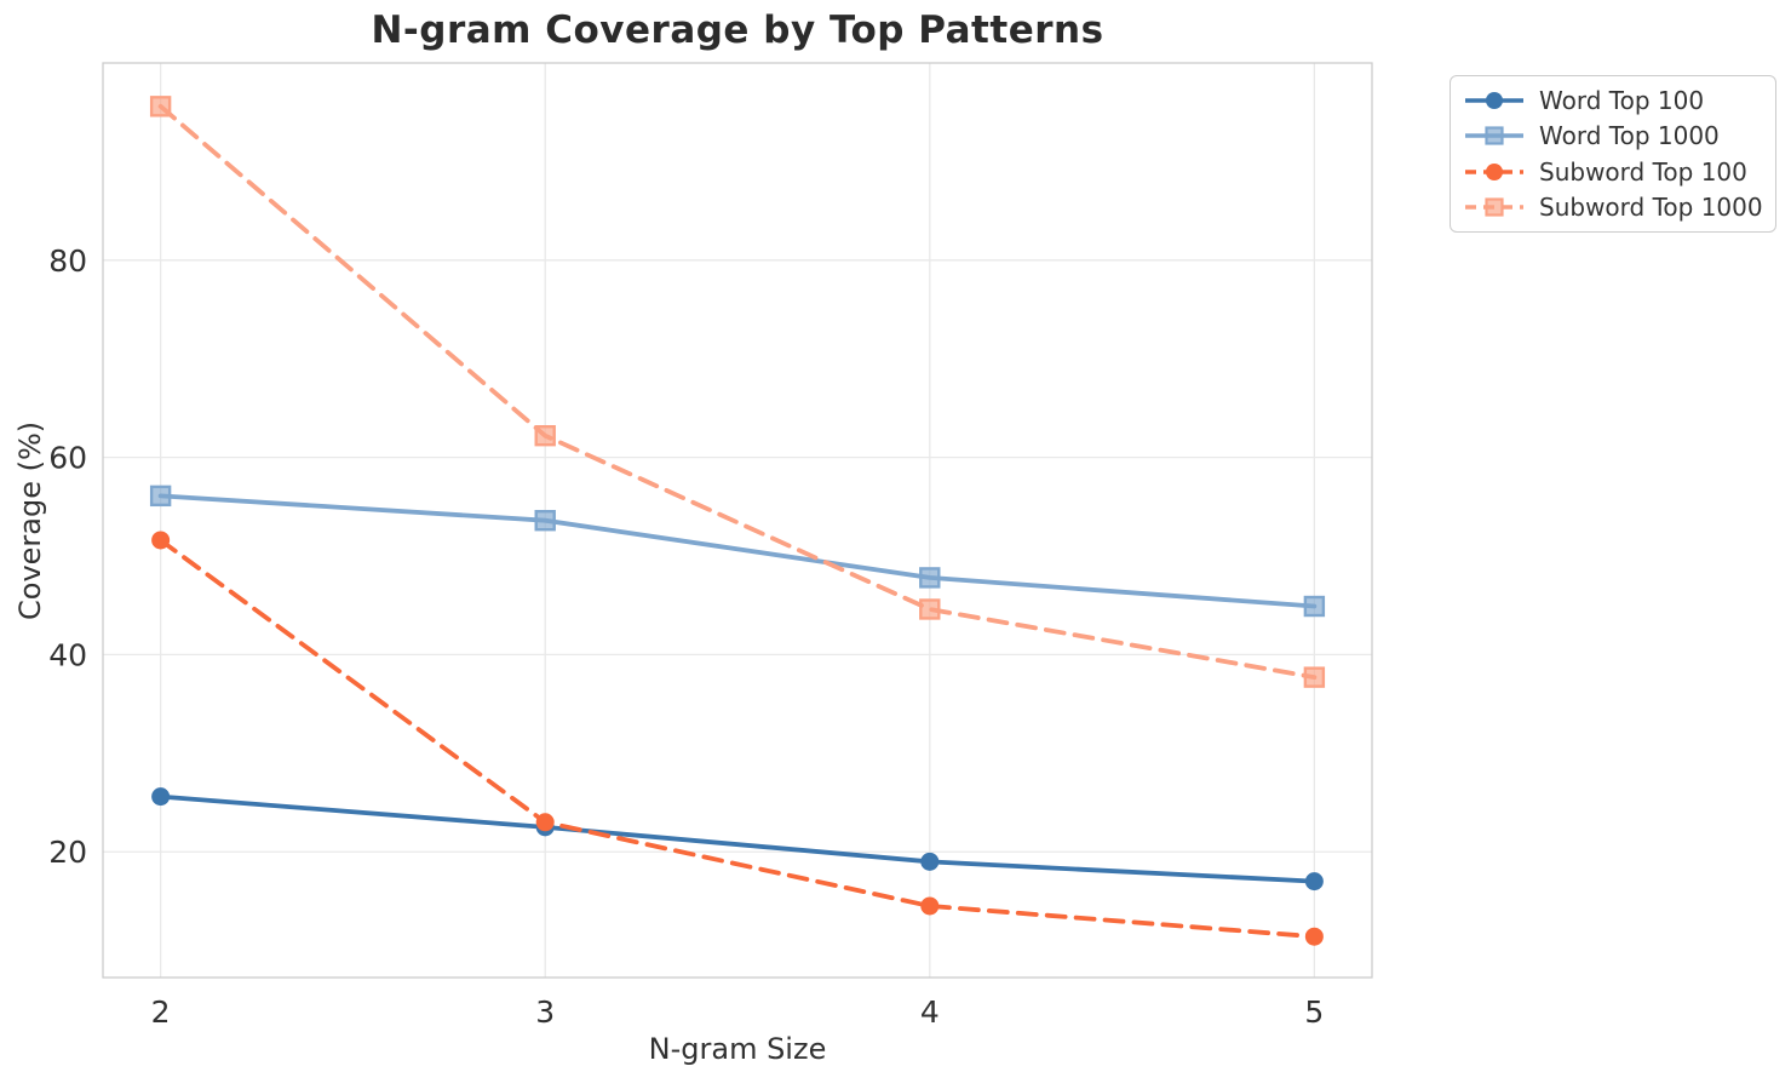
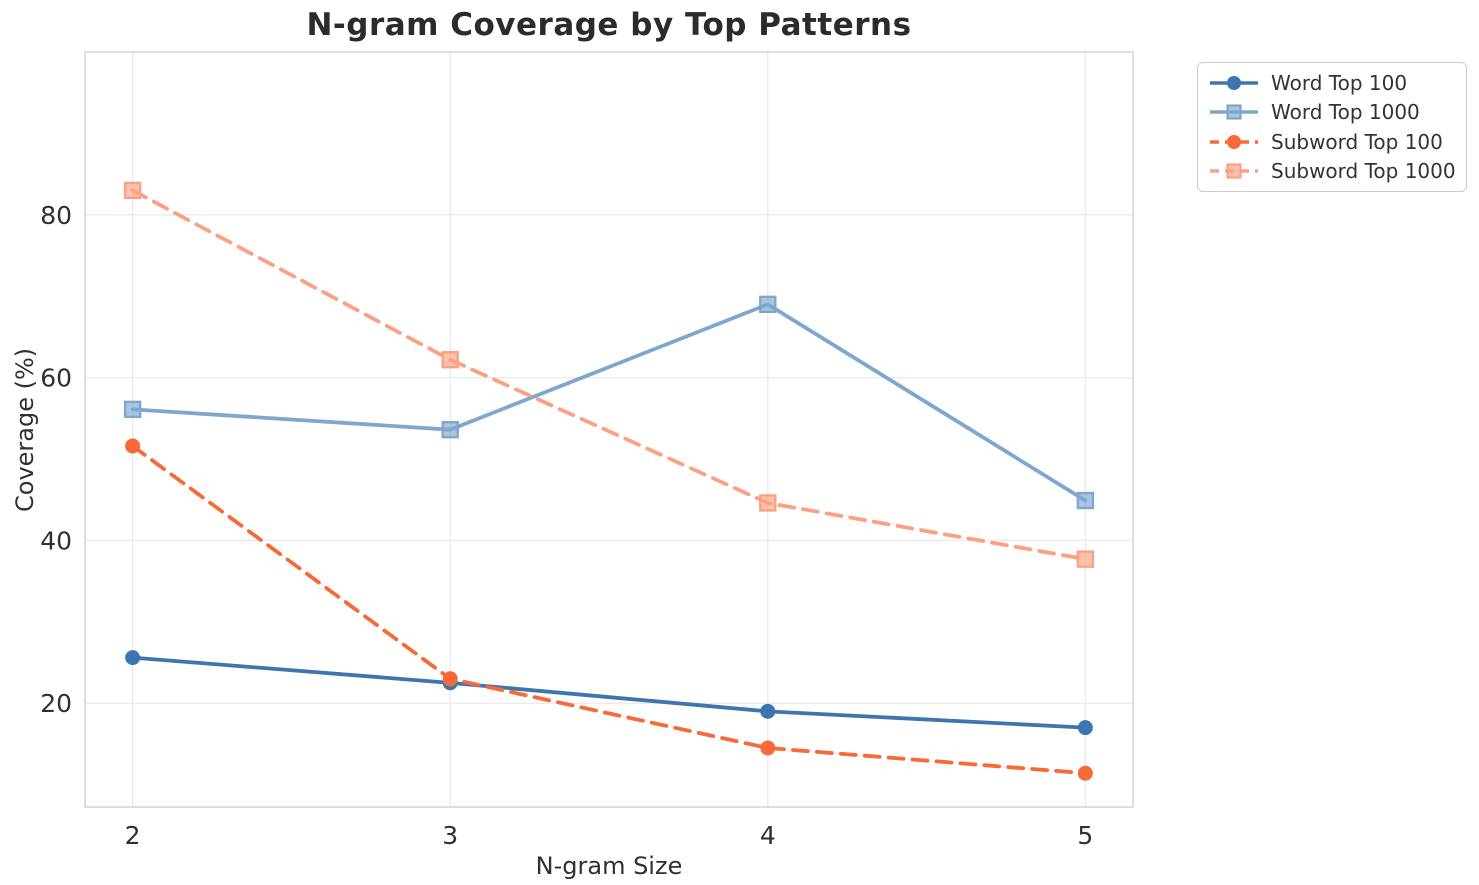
Subword Top 1000/2: 96 -> 83
Word Top 1000/4: 48 -> 69
